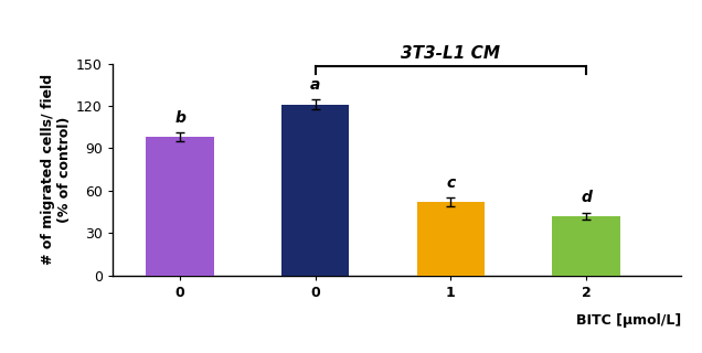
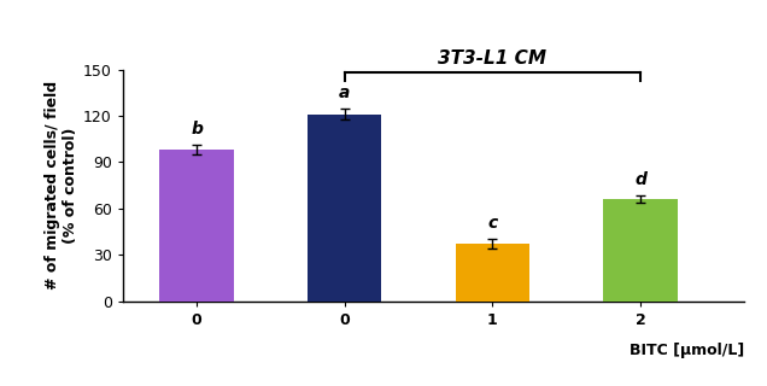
1: 52 -> 37
2: 42 -> 66
